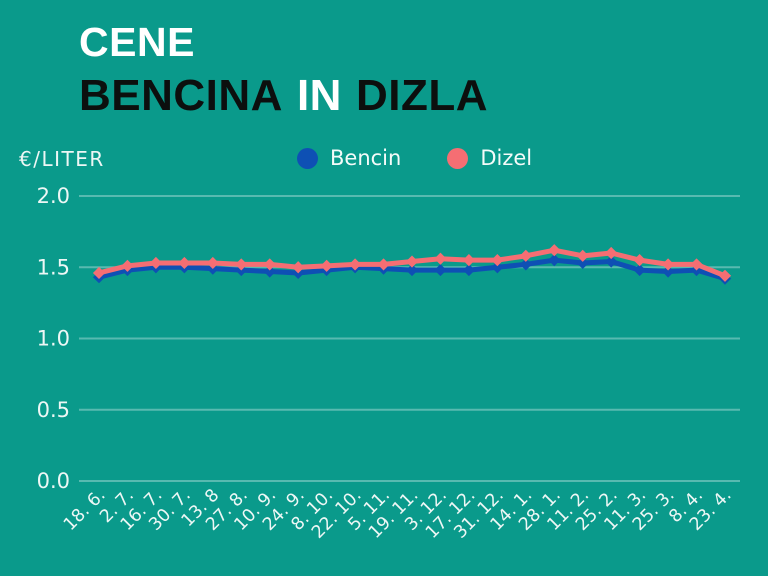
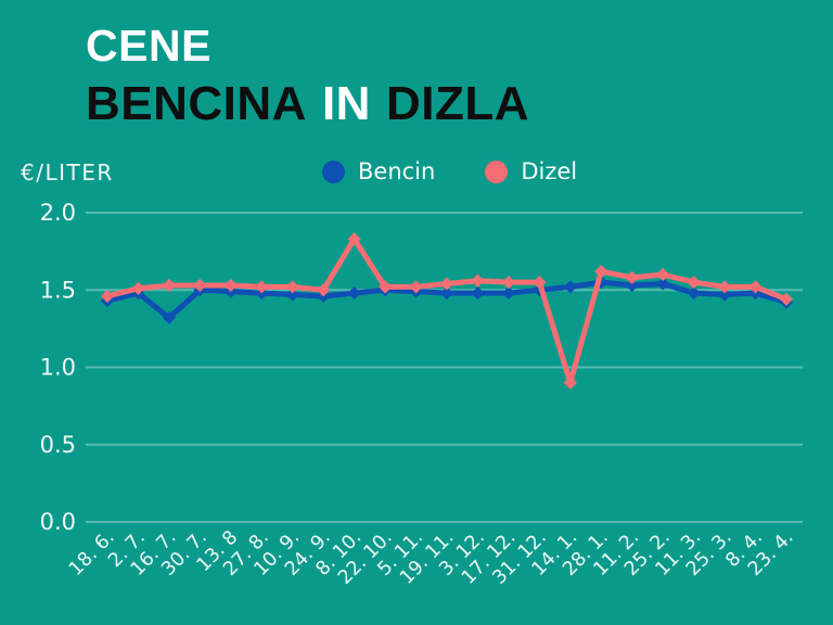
Bencin/16. 7.: 1.50 -> 1.32
Dizel/8. 10.: 1.51 -> 1.83
Dizel/14. 1.: 1.58 -> 0.90
